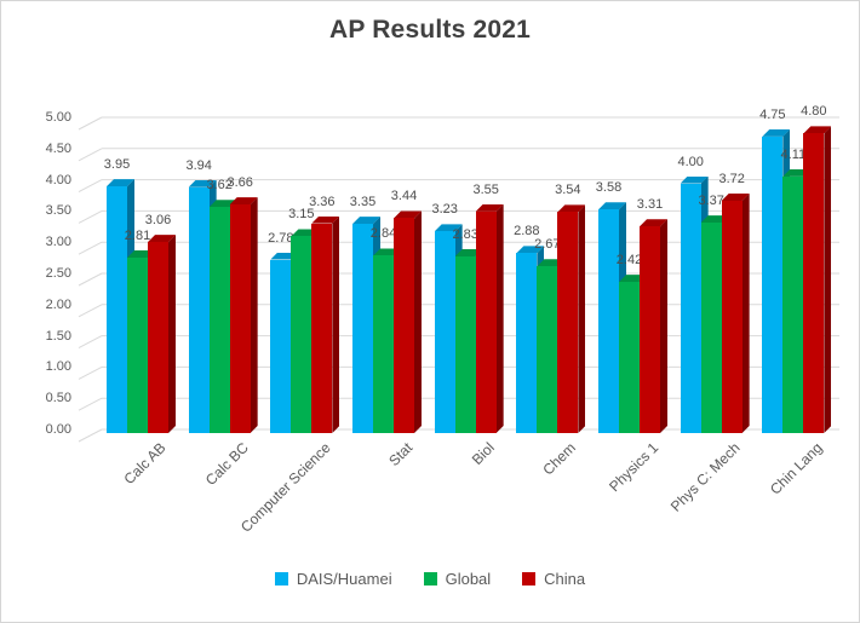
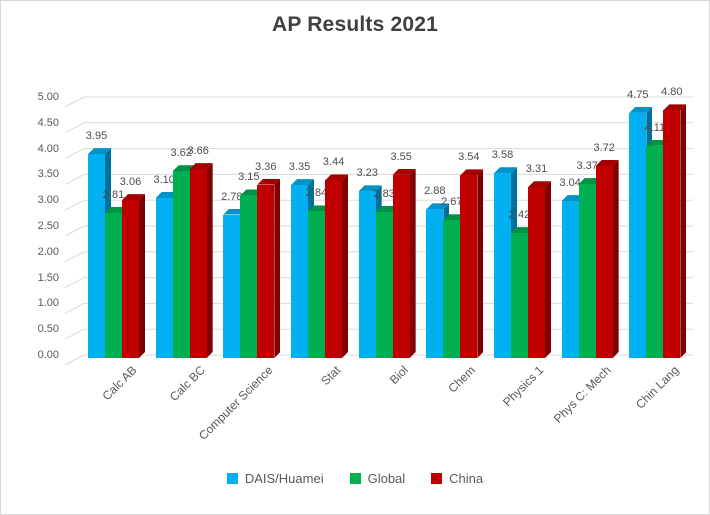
DAIS/Huamei/Calc BC: 3.94 -> 3.10
DAIS/Huamei/Phys C: Mech: 4.00 -> 3.04
